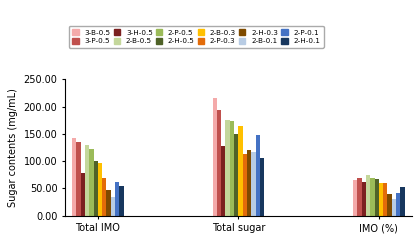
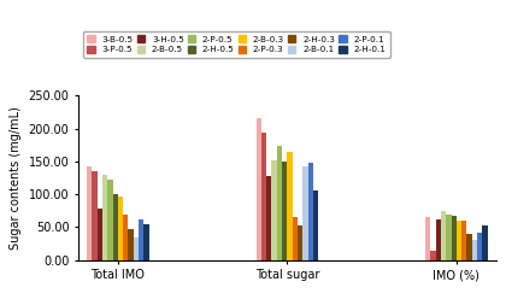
2-B-0.5/Total sugar: 175 -> 152
2-P-0.3/Total sugar: 113 -> 66
2-H-0.3/Total sugar: 120 -> 52
2-B-0.1/Total sugar: 117 -> 142
3-P-0.5/IMO (%): 70 -> 14
